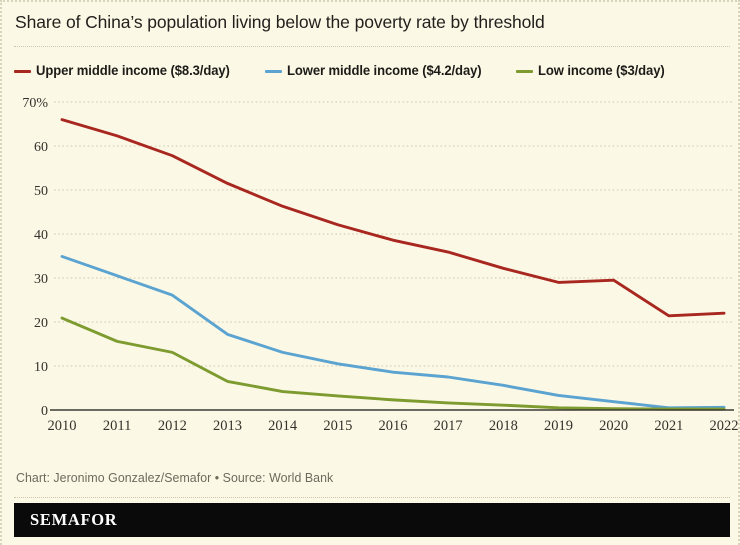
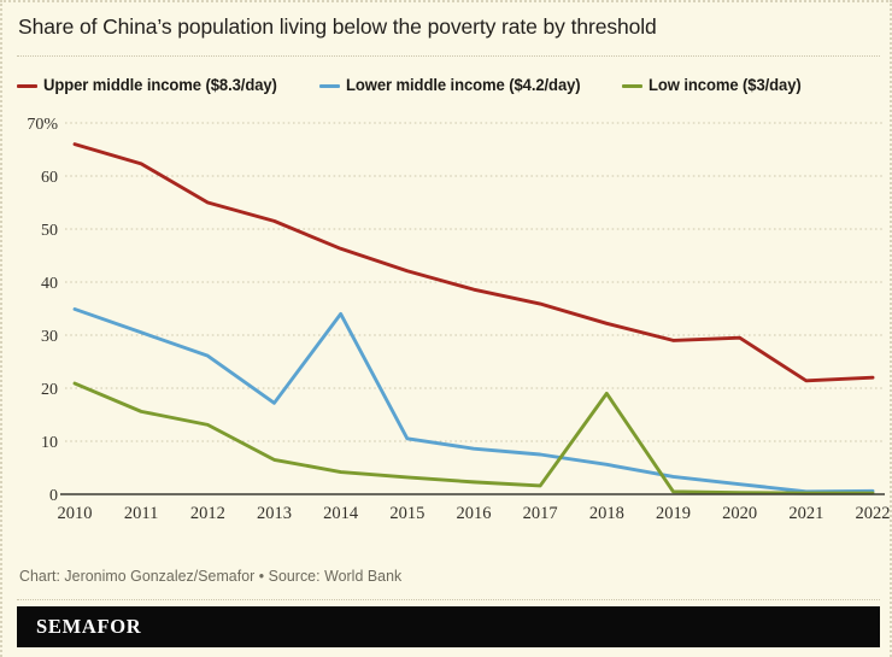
Upper middle income ($8.3/day)/2012: 58% -> 55%
Lower middle income ($4.2/day)/2014: 13% -> 34%
Low income ($3/day)/2018: 1% -> 19%
